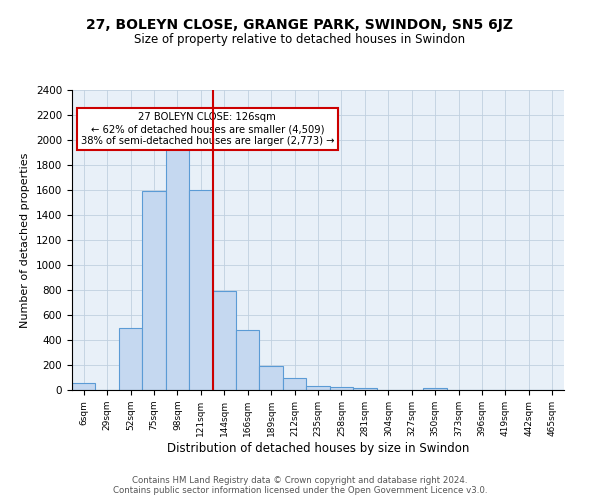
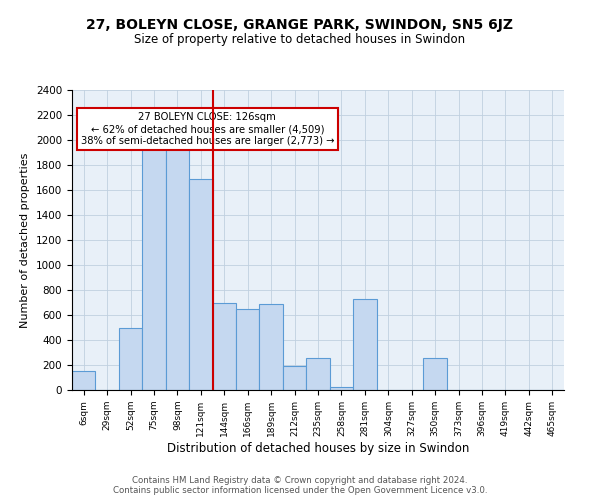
6sqm: 60 -> 150
75sqm: 1590 -> 1940
121sqm: 1600 -> 1690
144sqm: 790 -> 700
166sqm: 480 -> 650
189sqm: 200 -> 690
212sqm: 100 -> 190
235sqm: 40 -> 260
281sqm: 20 -> 730
350sqm: 20 -> 260
